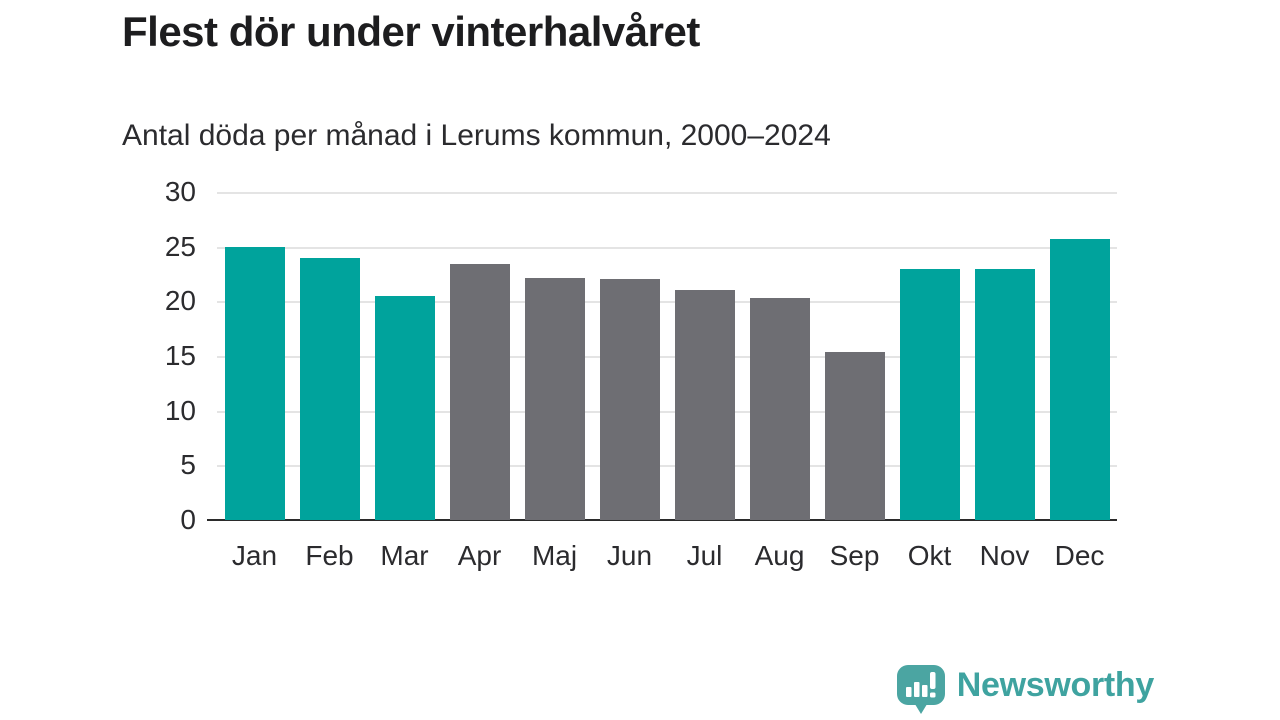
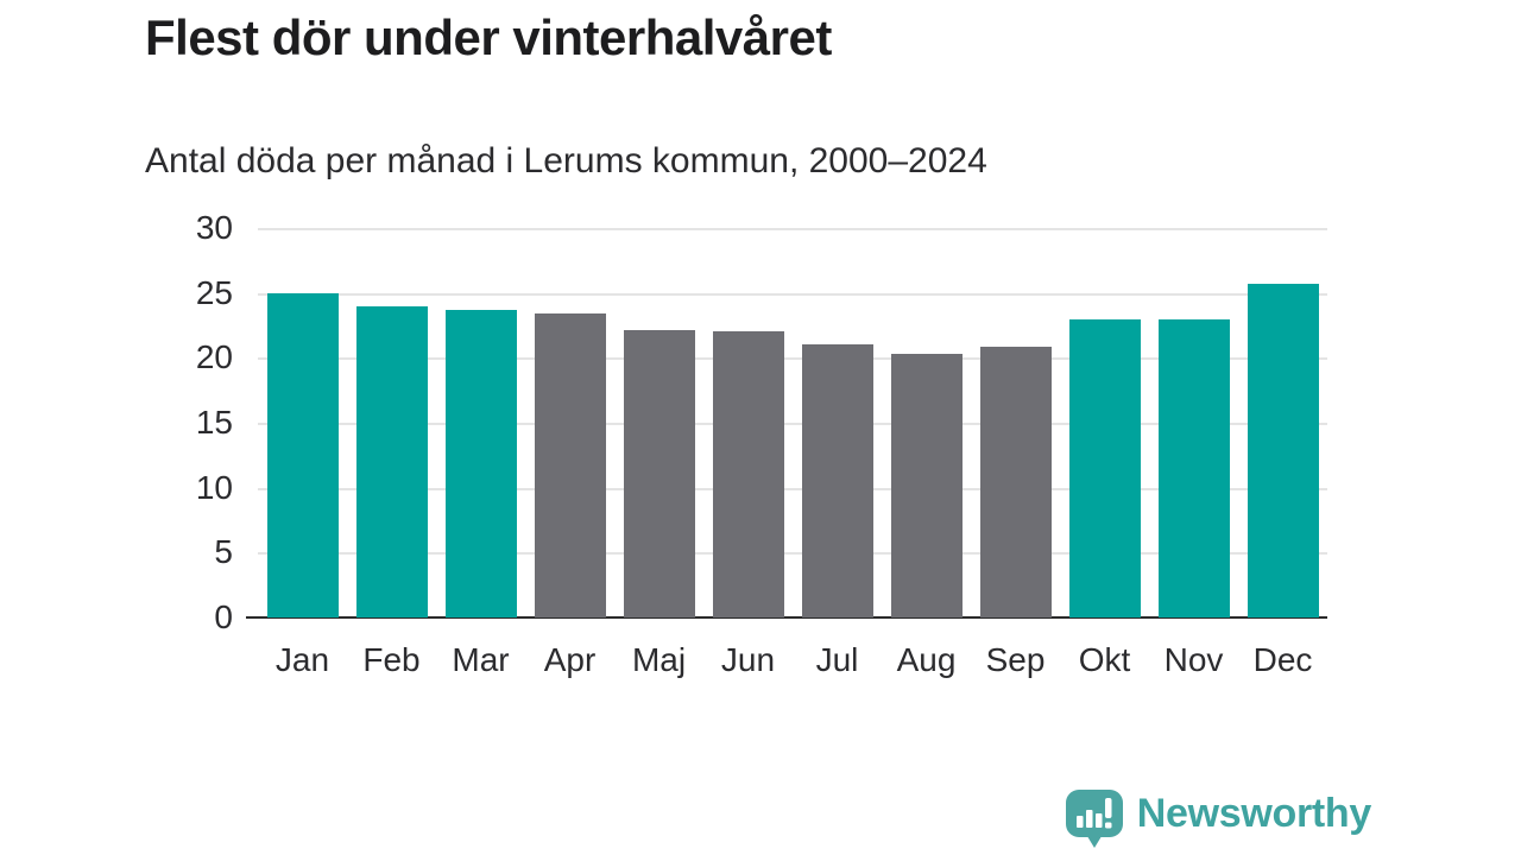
Mar: 20.5 -> 23.7
Sep: 15.4 -> 20.9
